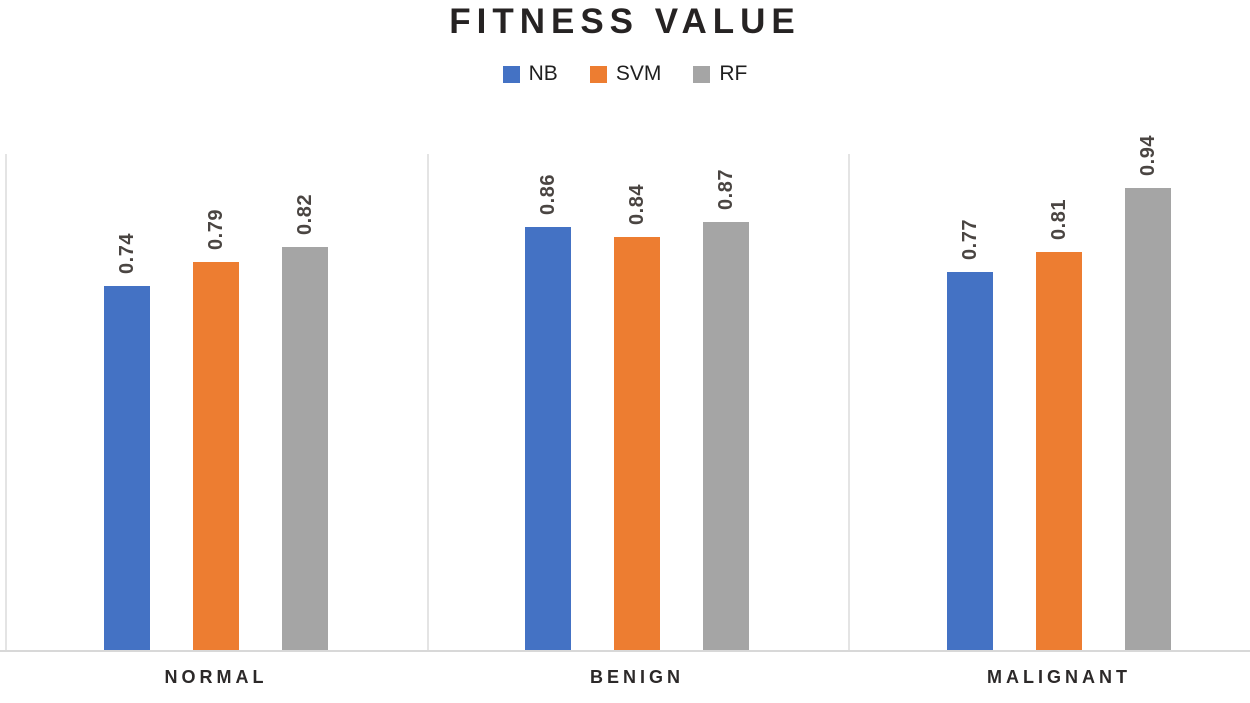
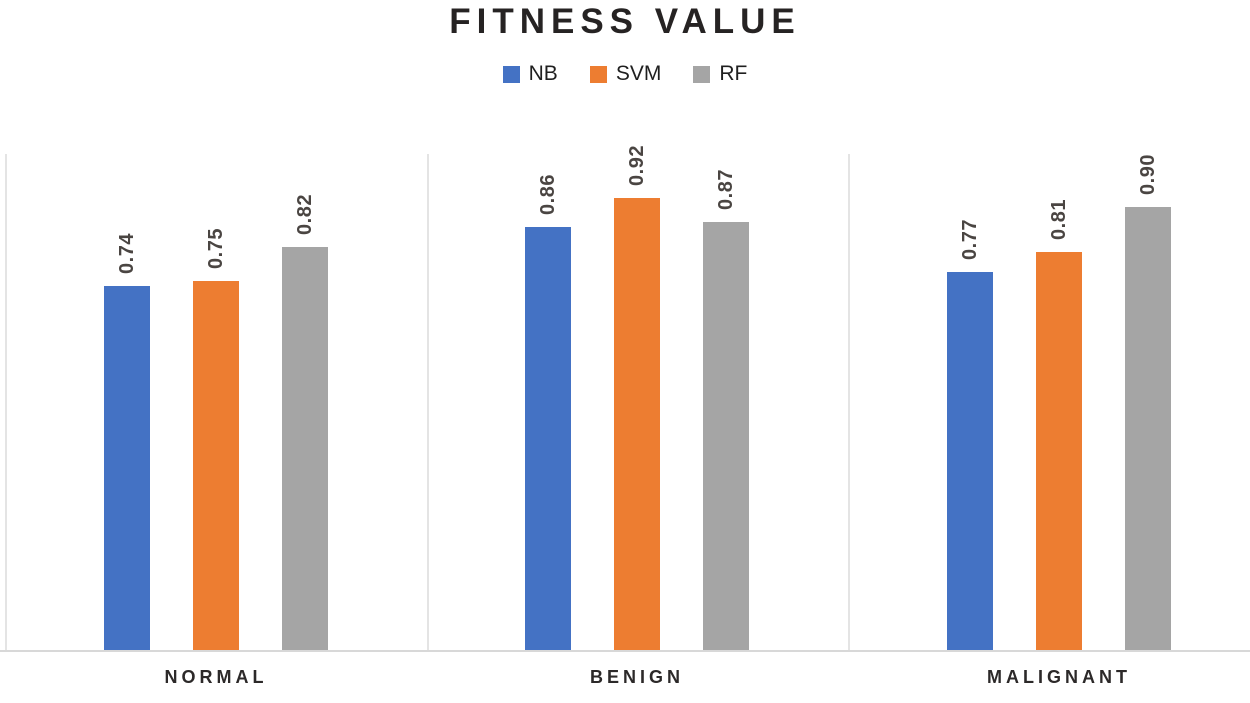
SVM/NORMAL: 0.79 -> 0.75
SVM/BENIGN: 0.84 -> 0.92
RF/MALIGNANT: 0.94 -> 0.90
